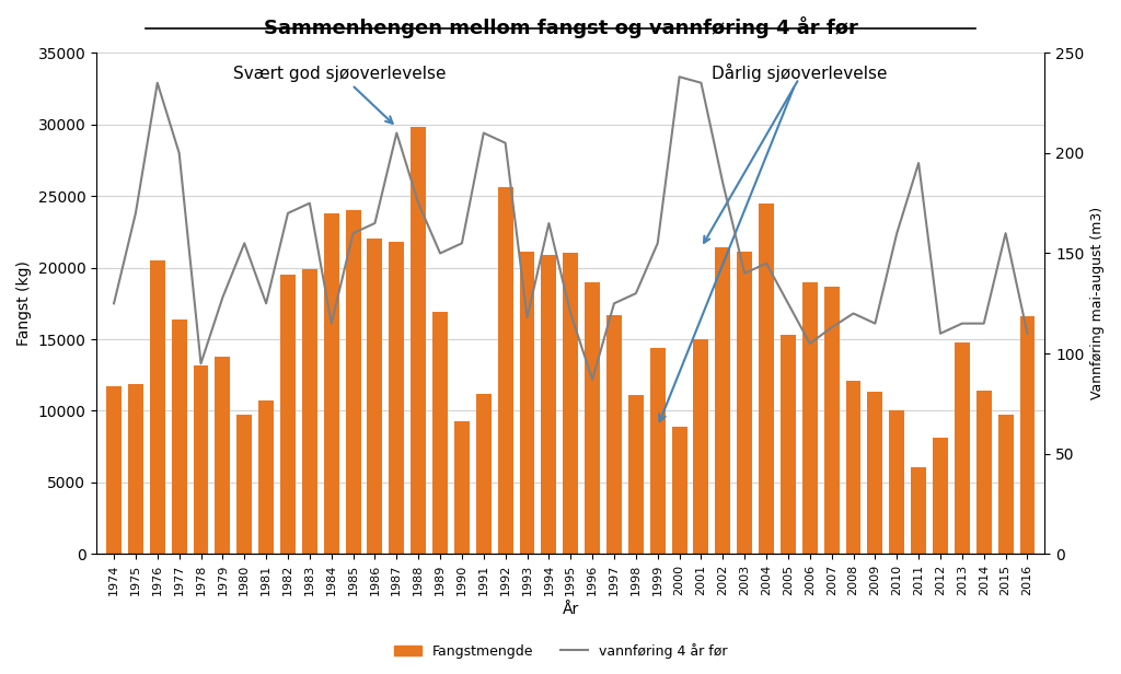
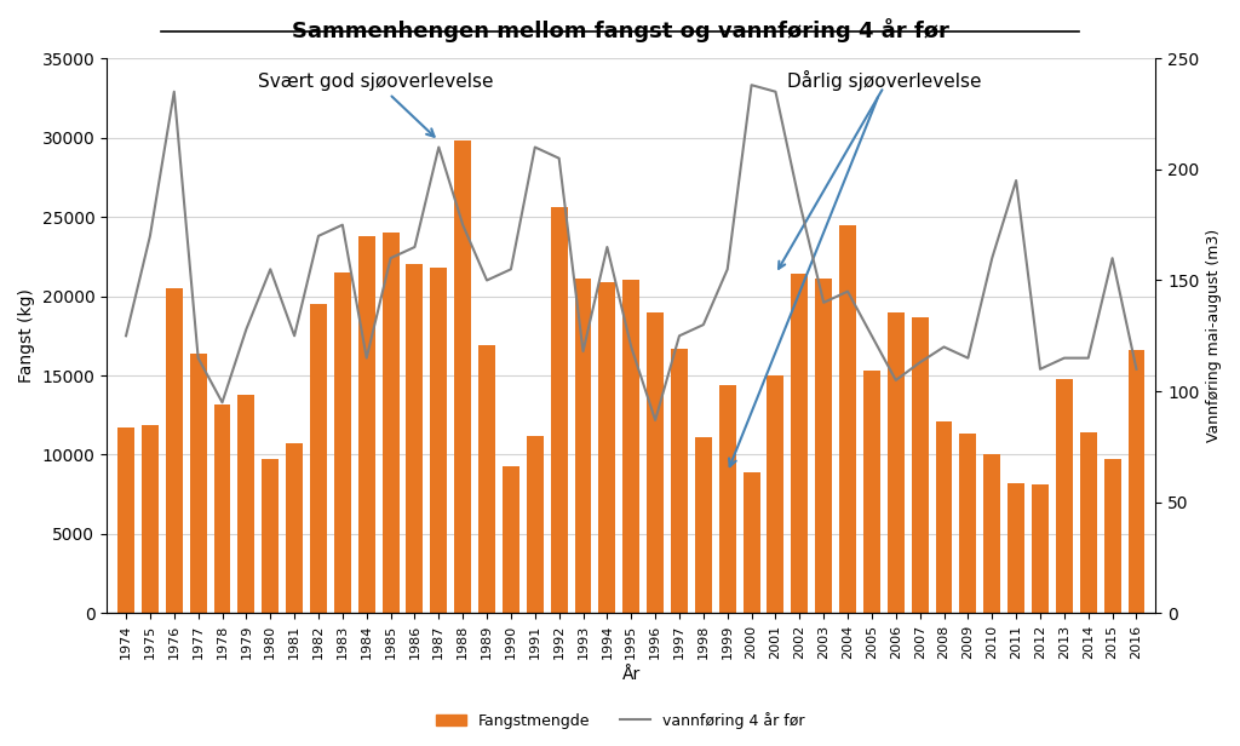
vannføring 4 år før/1977: 200 -> 115
Fangstmengde/1983: 19900 -> 21500
Fangstmengde/2011: 6100 -> 8200
